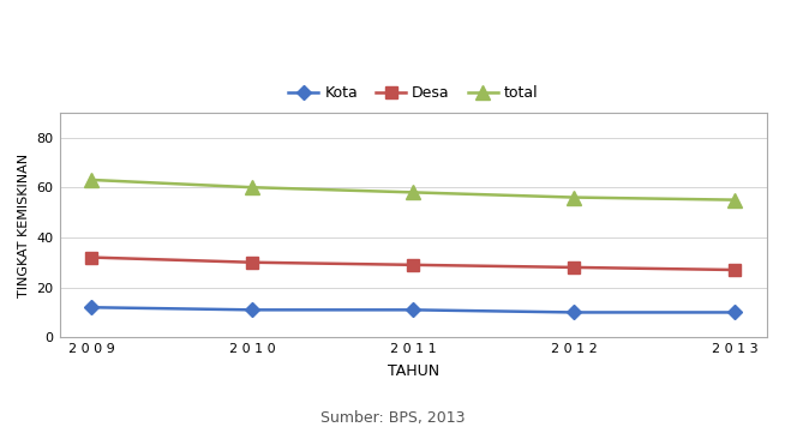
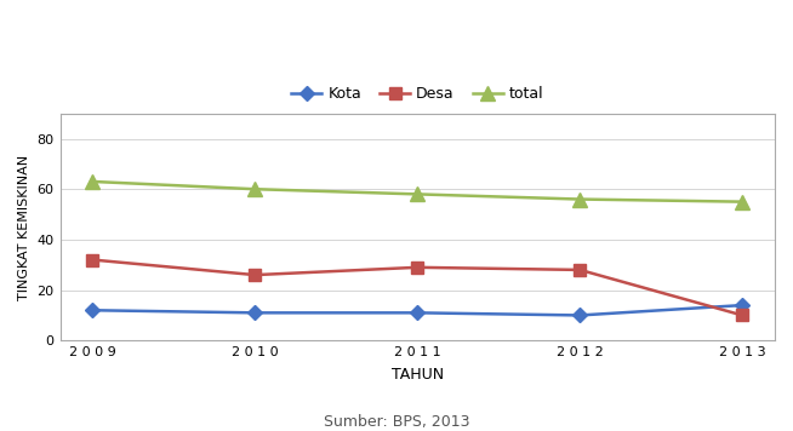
Desa/2 0 1 0: 30 -> 26
Kota/2 0 1 3: 10 -> 14
Desa/2 0 1 3: 27 -> 10
